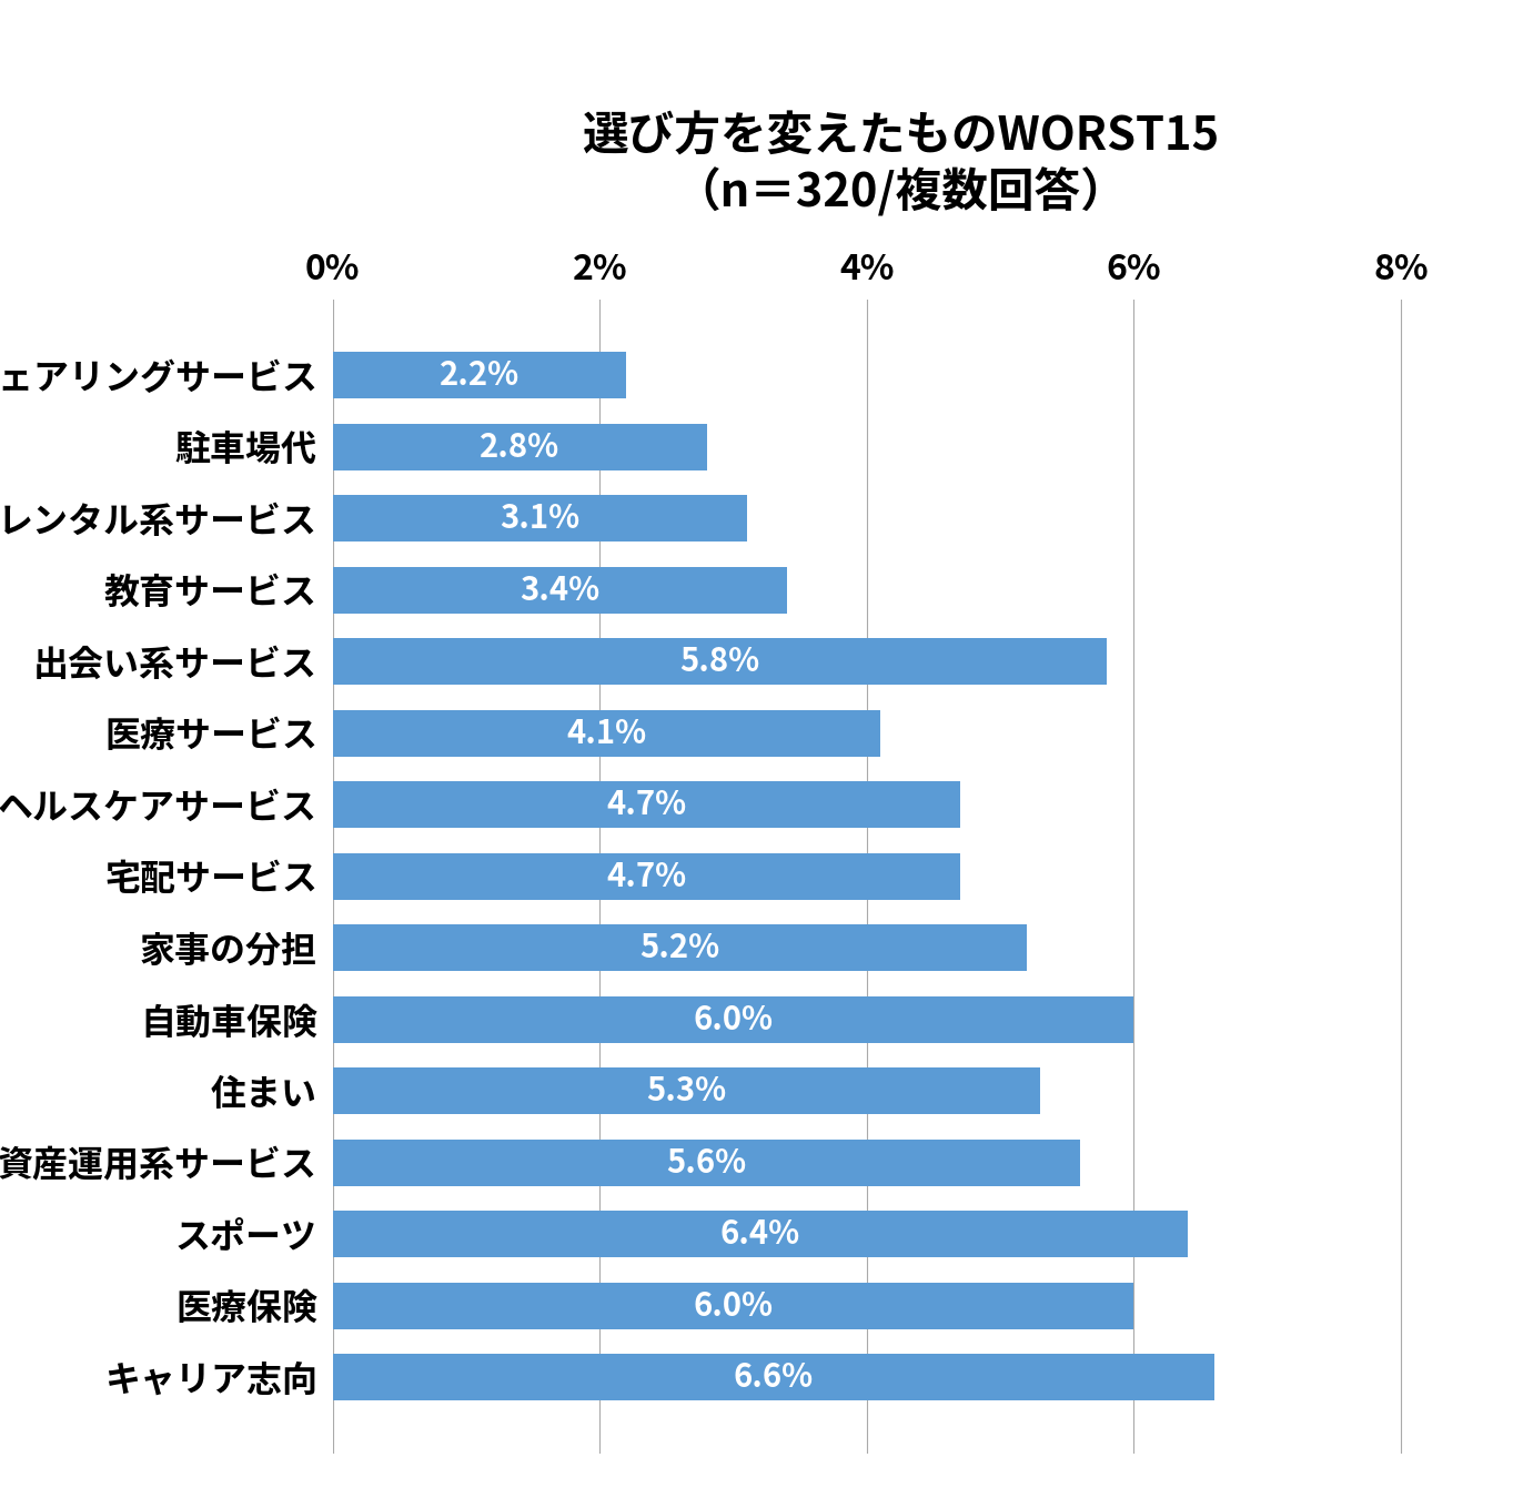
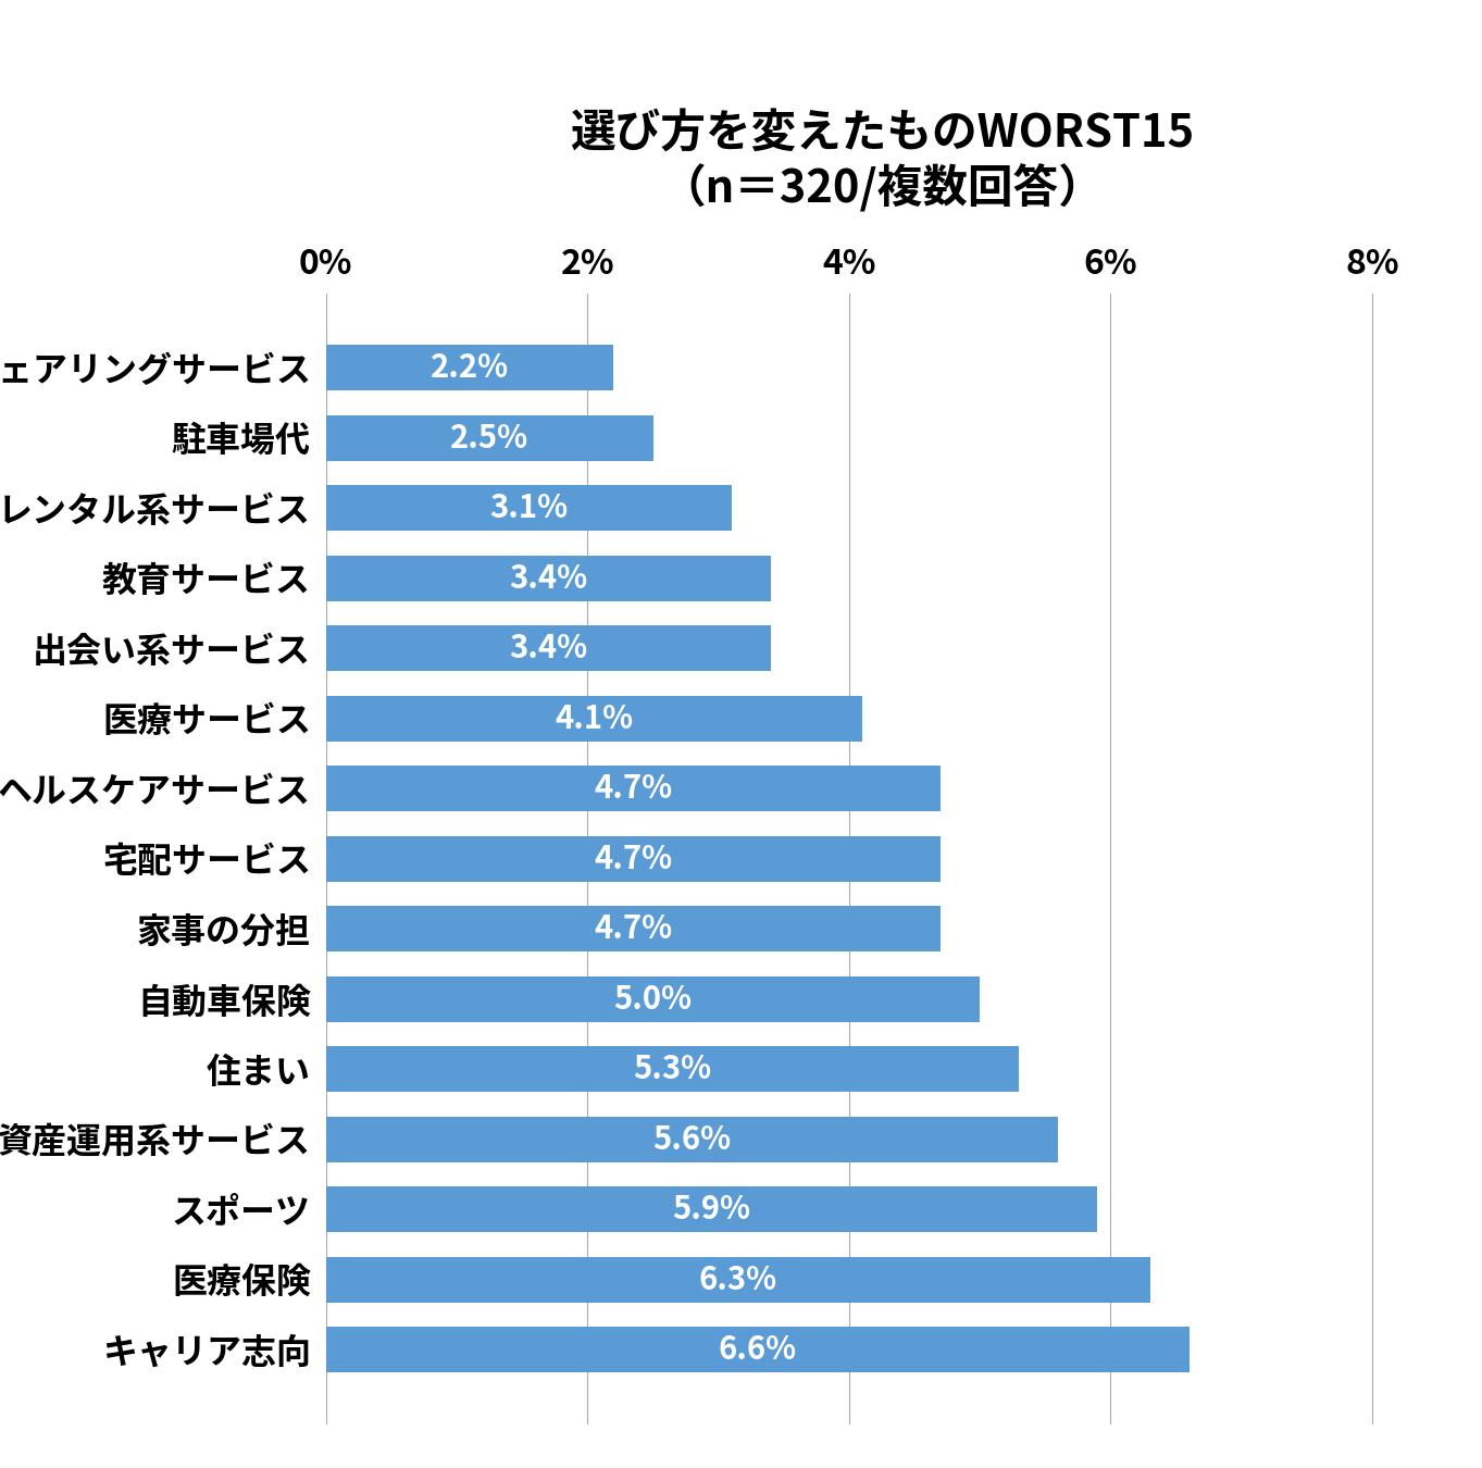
駐車場代: 2.8% -> 2.5%
出会い系サービス: 5.8% -> 3.4%
家事の分担: 5.2% -> 4.7%
自動車保険: 6.0% -> 5.0%
スポーツ: 6.4% -> 5.9%
医療保険: 6.0% -> 6.3%
